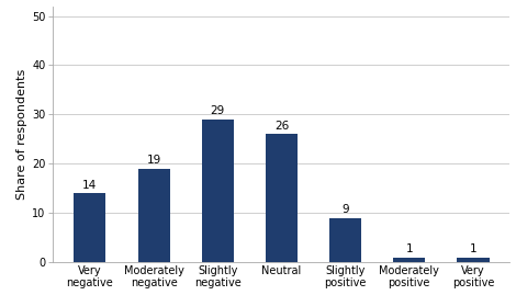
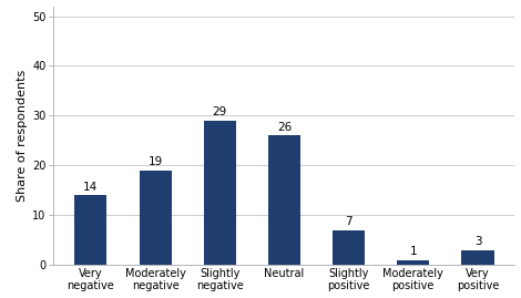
Slightly positive: 9 -> 7
Very positive: 1 -> 3
